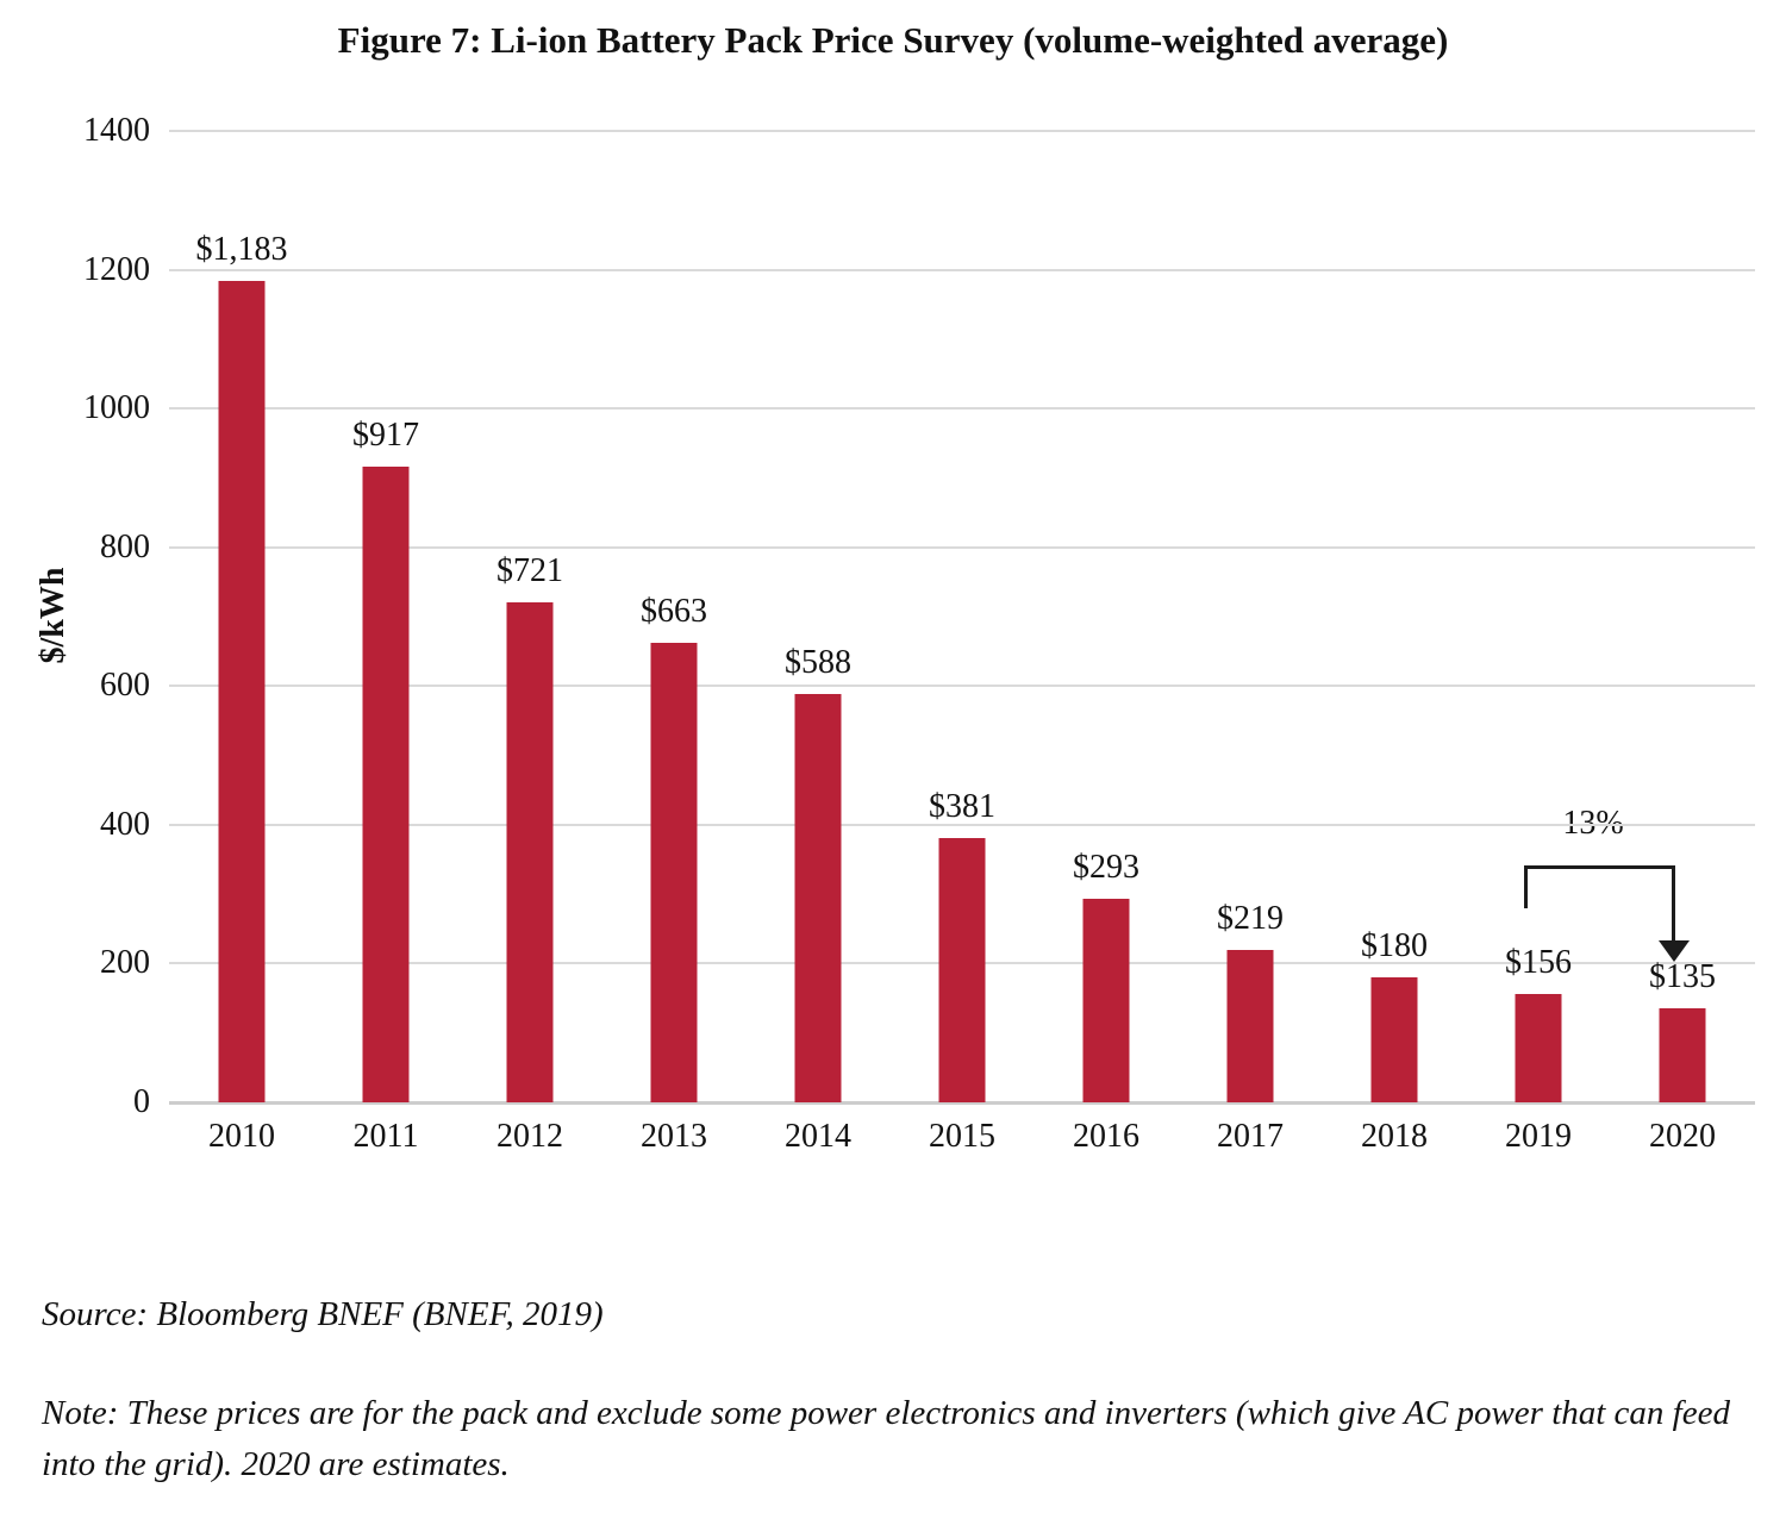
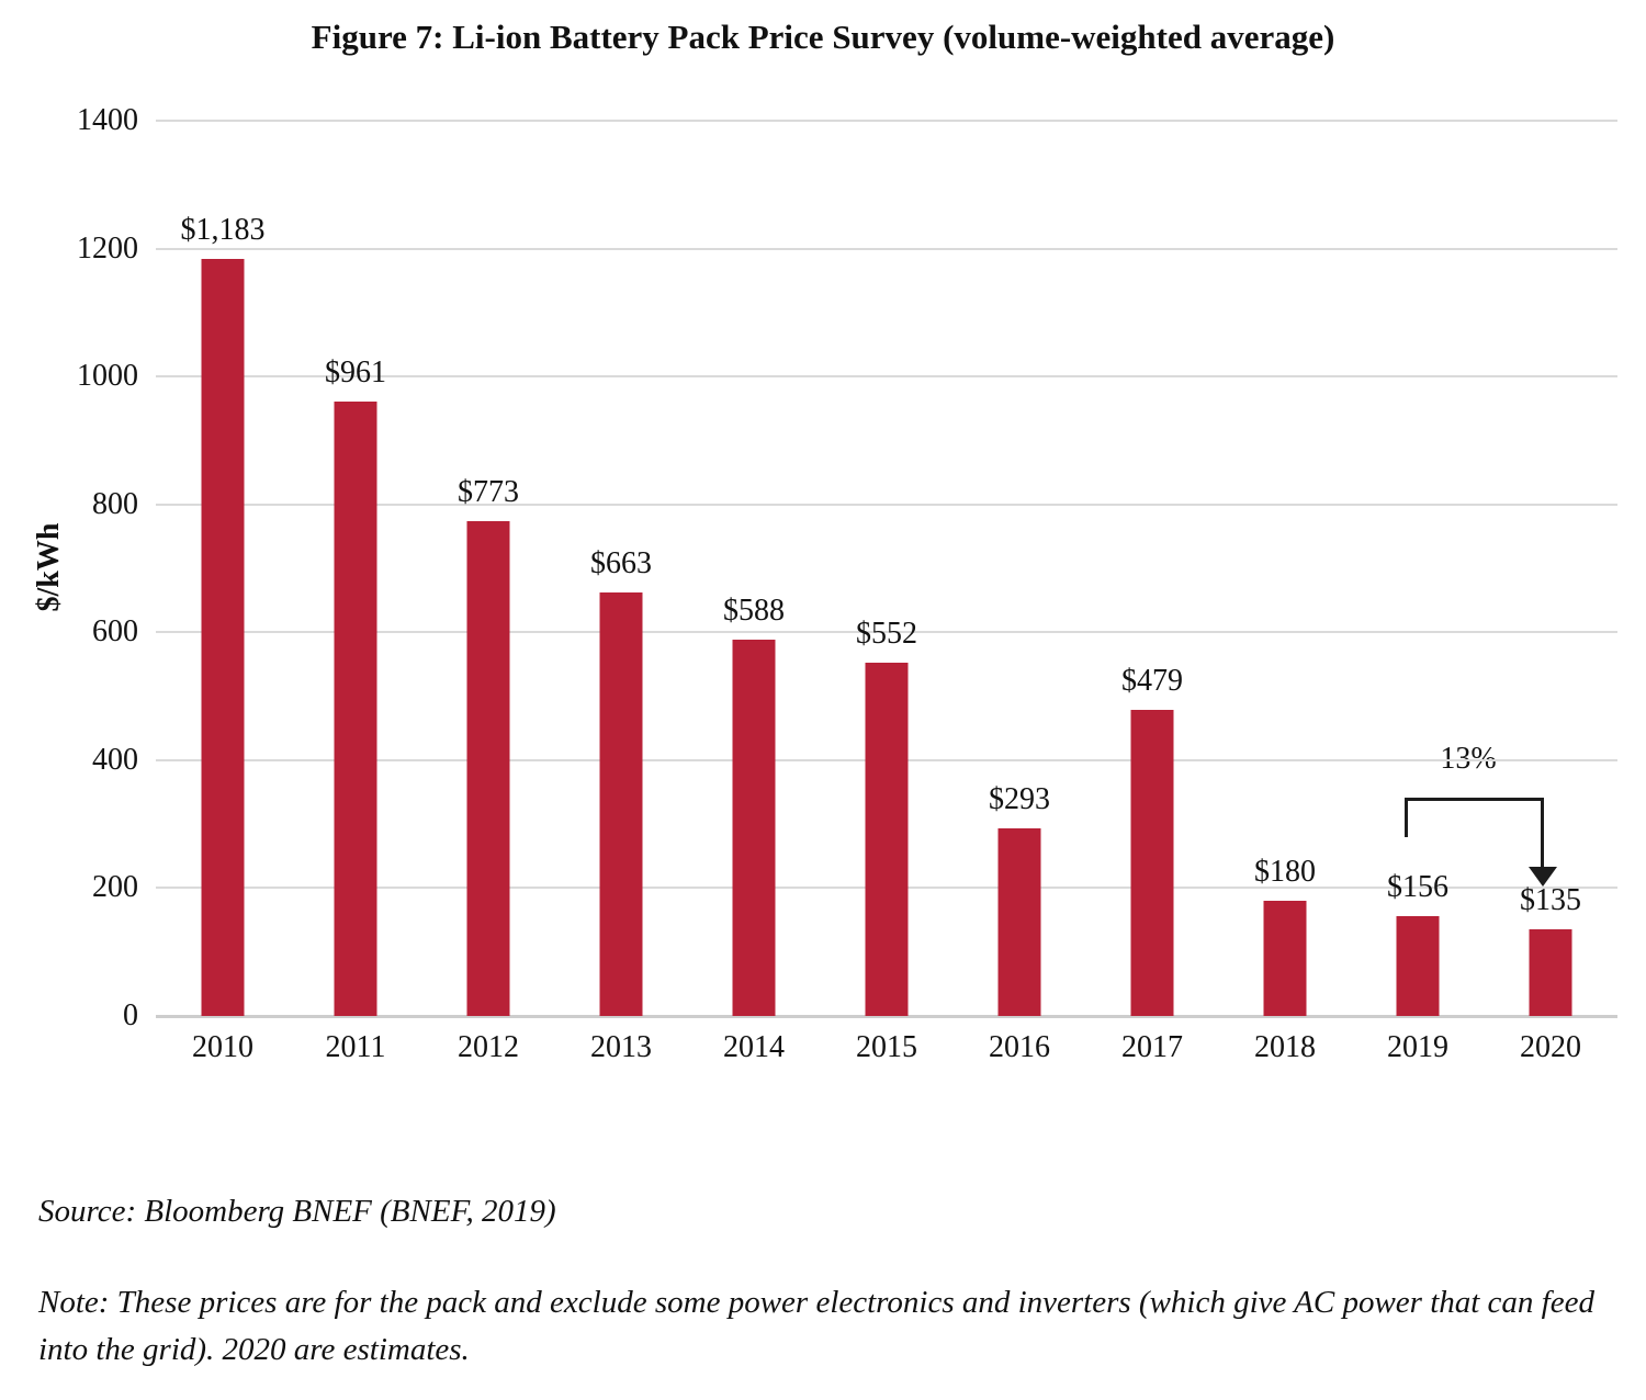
2011: $917 -> $961
2012: $721 -> $773
2015: $381 -> $552
2017: $219 -> $479
